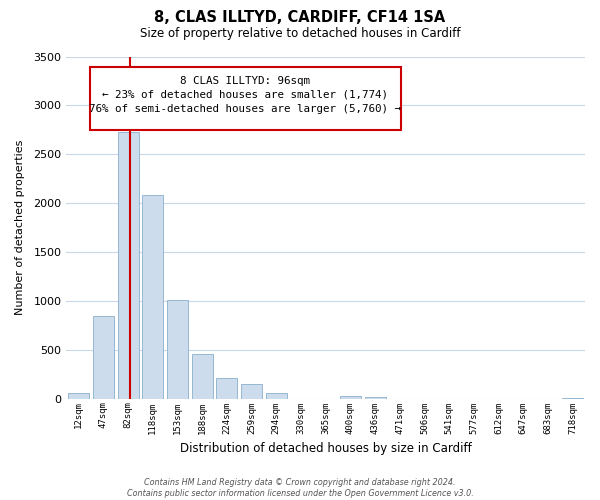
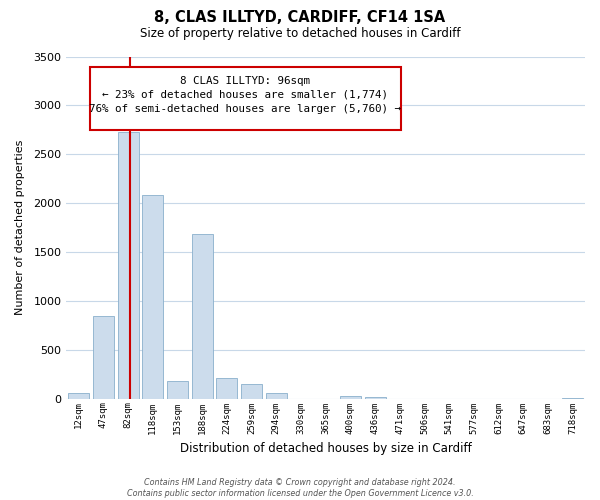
153sqm: 1010 -> 180
188sqm: 460 -> 1680
